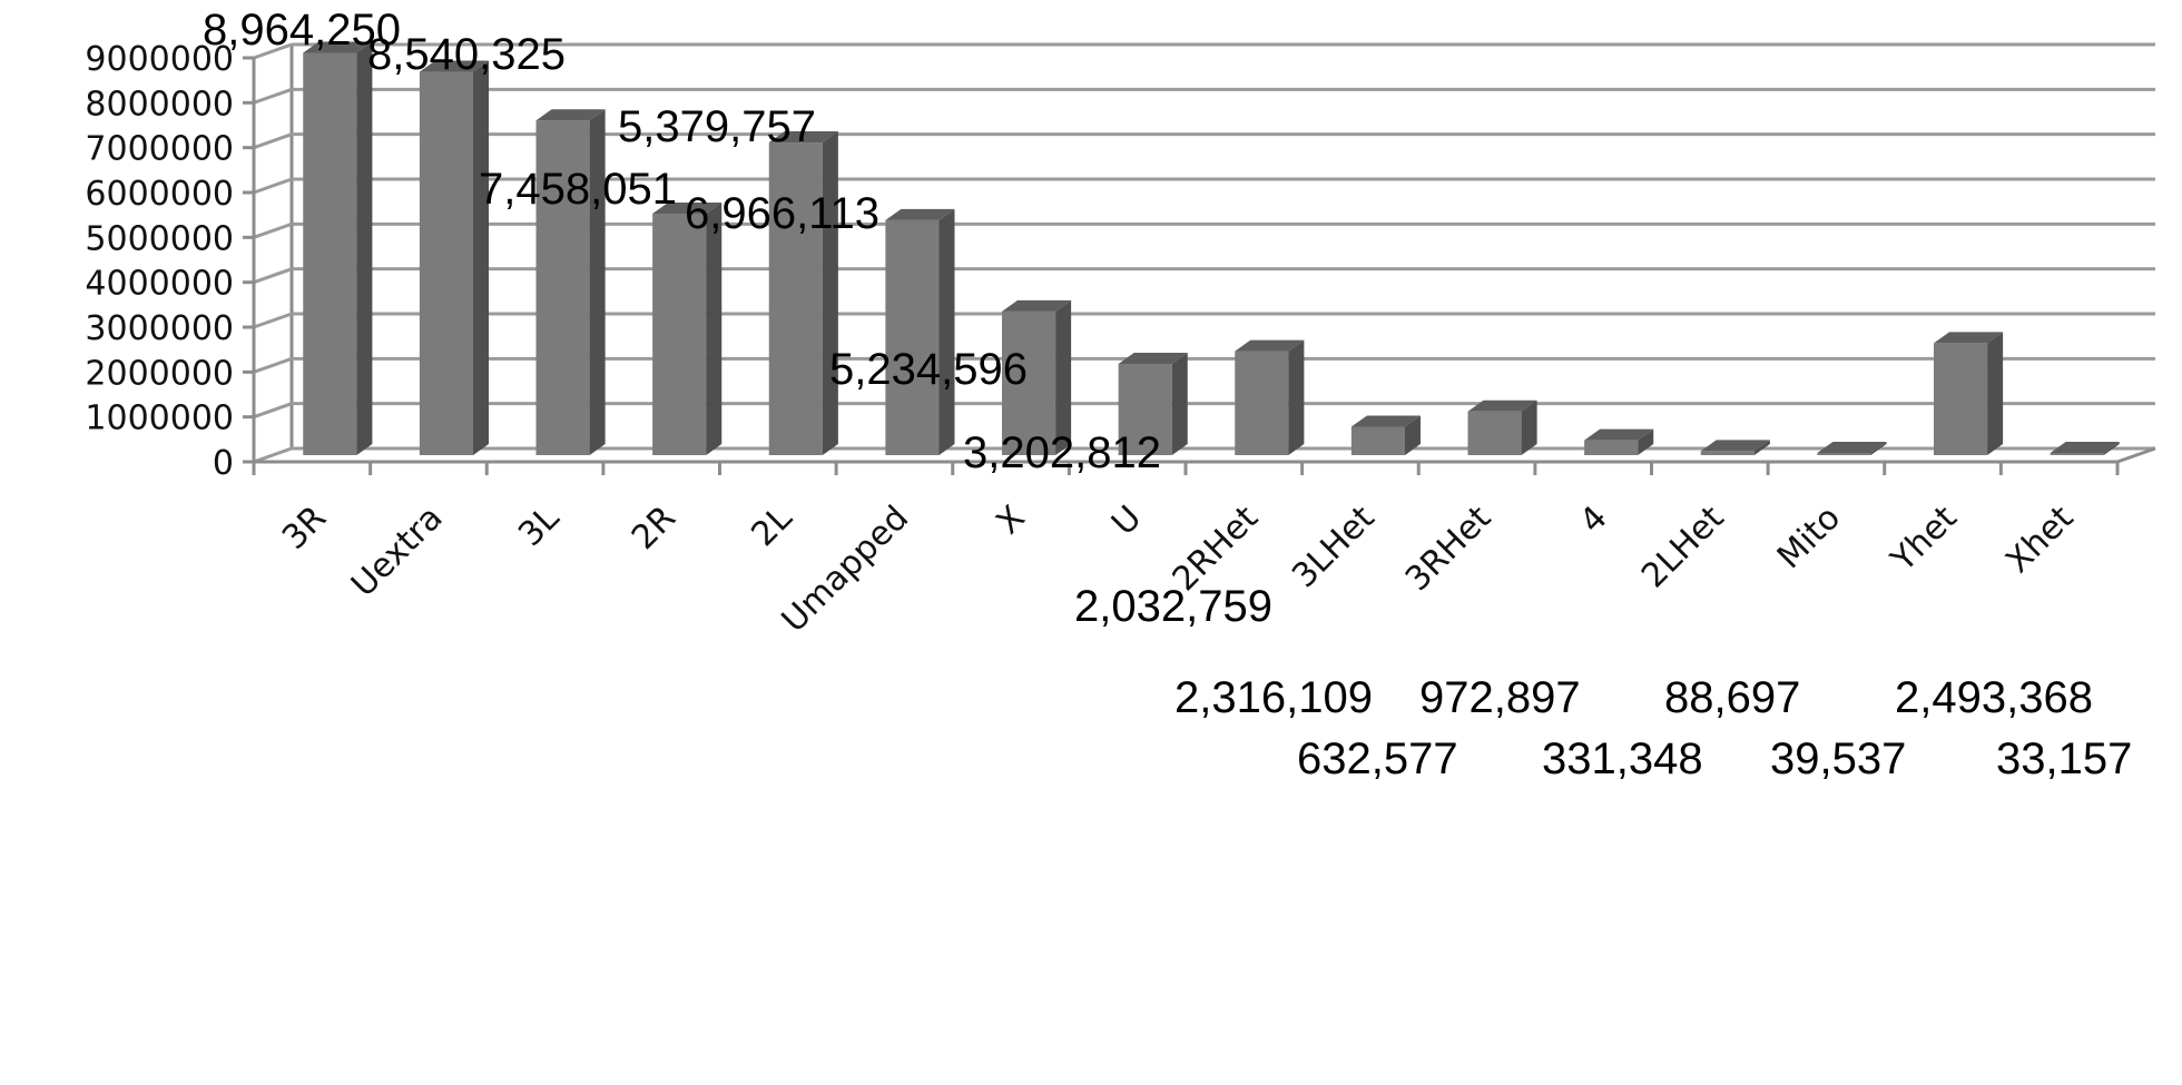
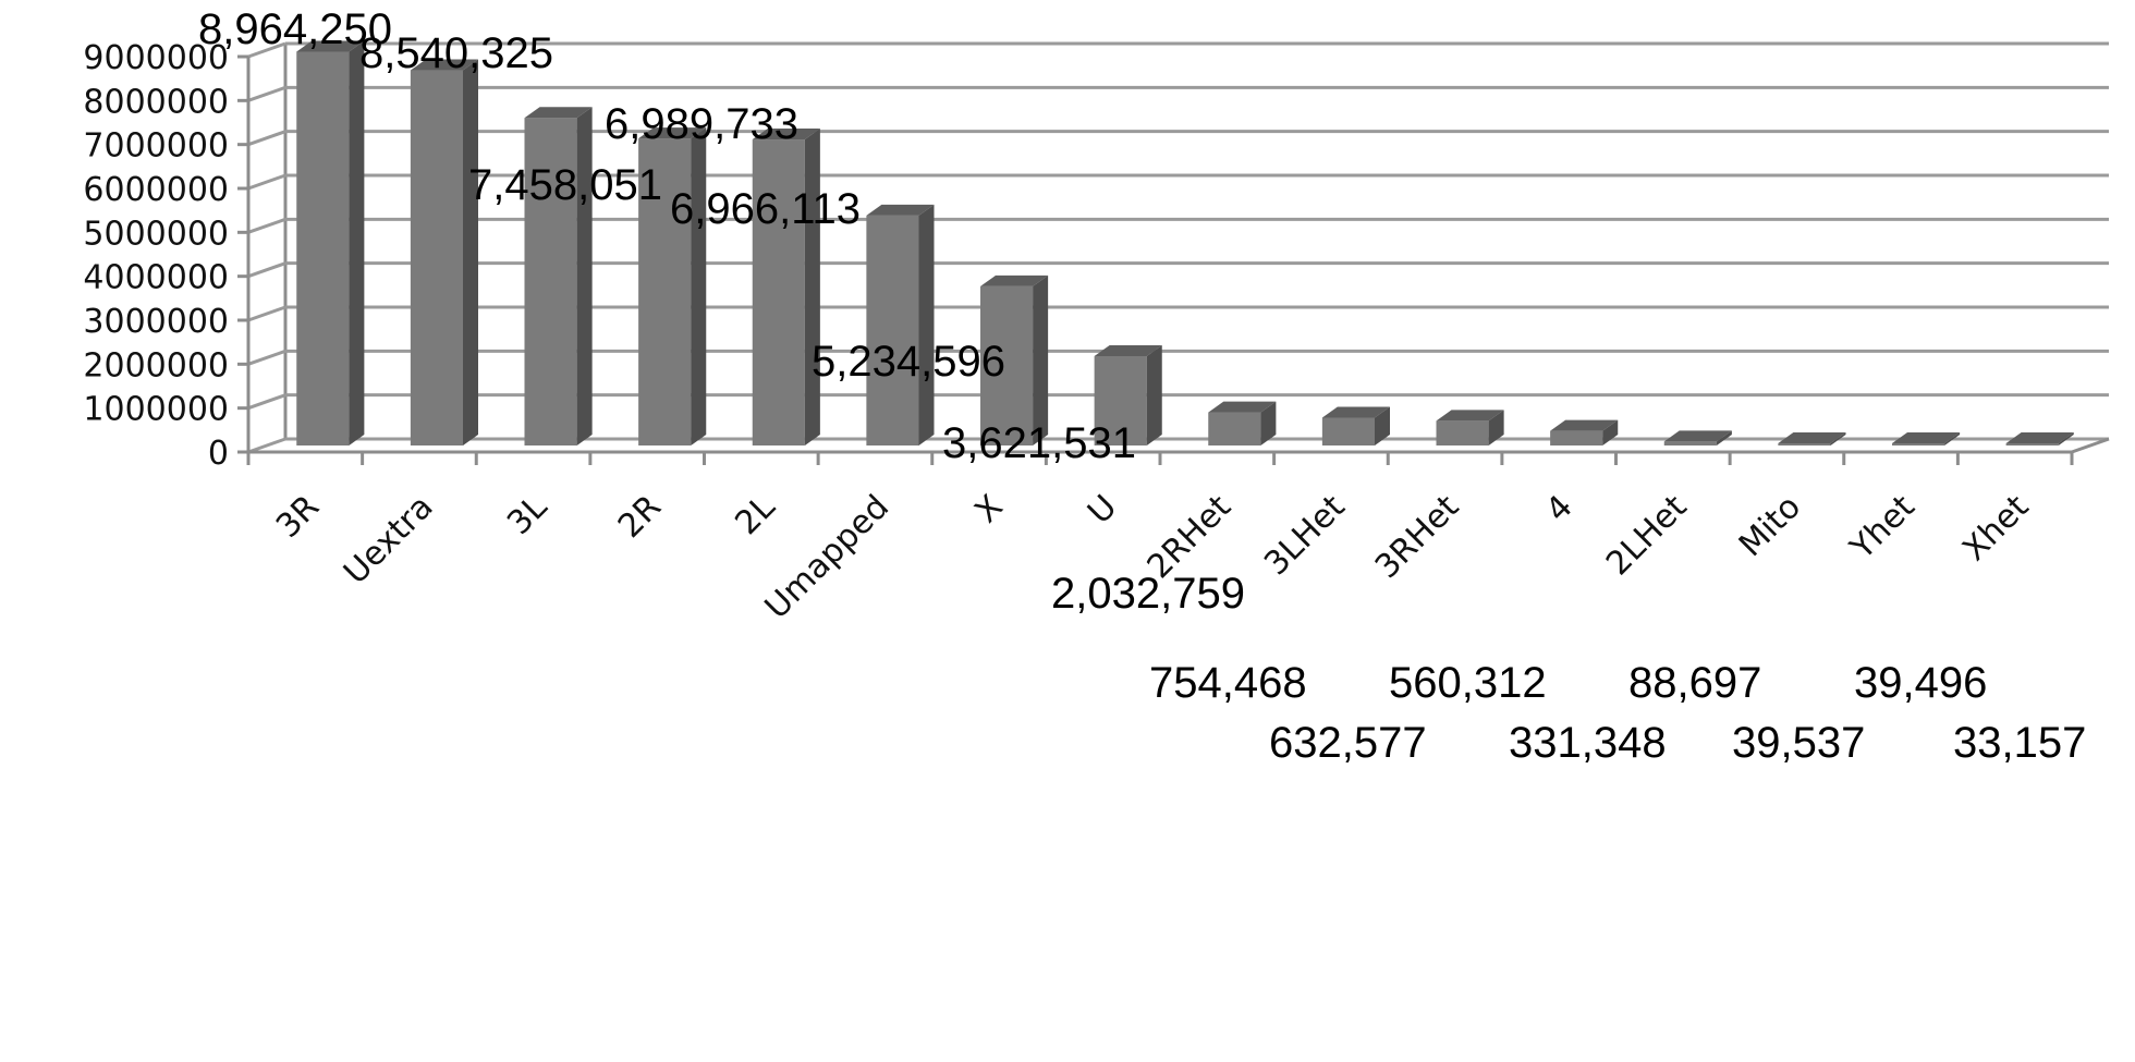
2R: 5,379,757 -> 6,989,733
X: 3,202,812 -> 3,621,531
2RHet: 2,316,109 -> 754,468
3RHet: 972,897 -> 560,312
Yhet: 2,493,368 -> 39,496
